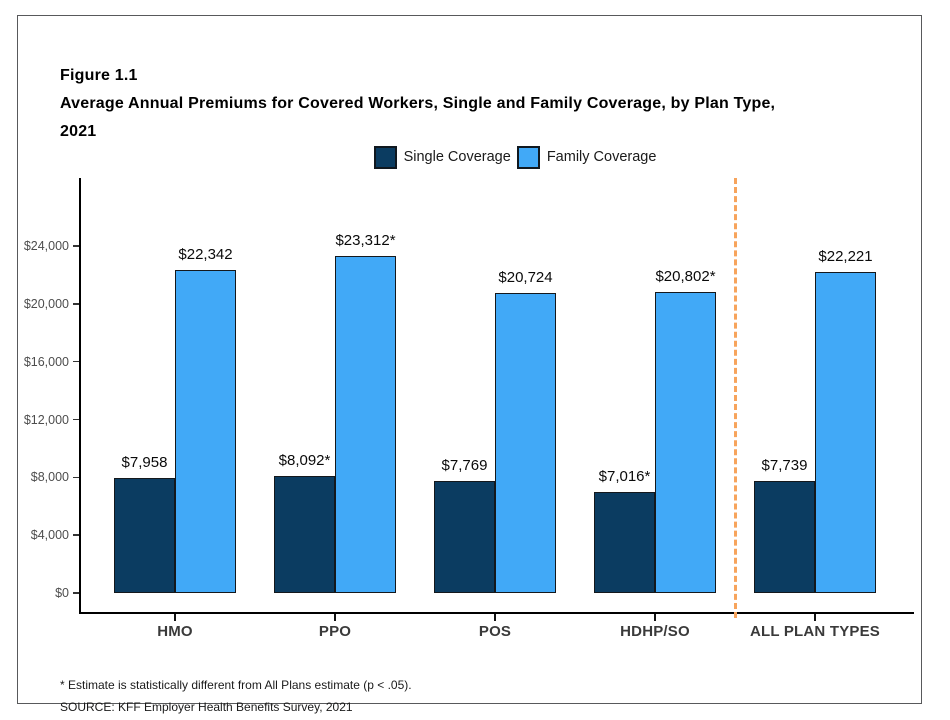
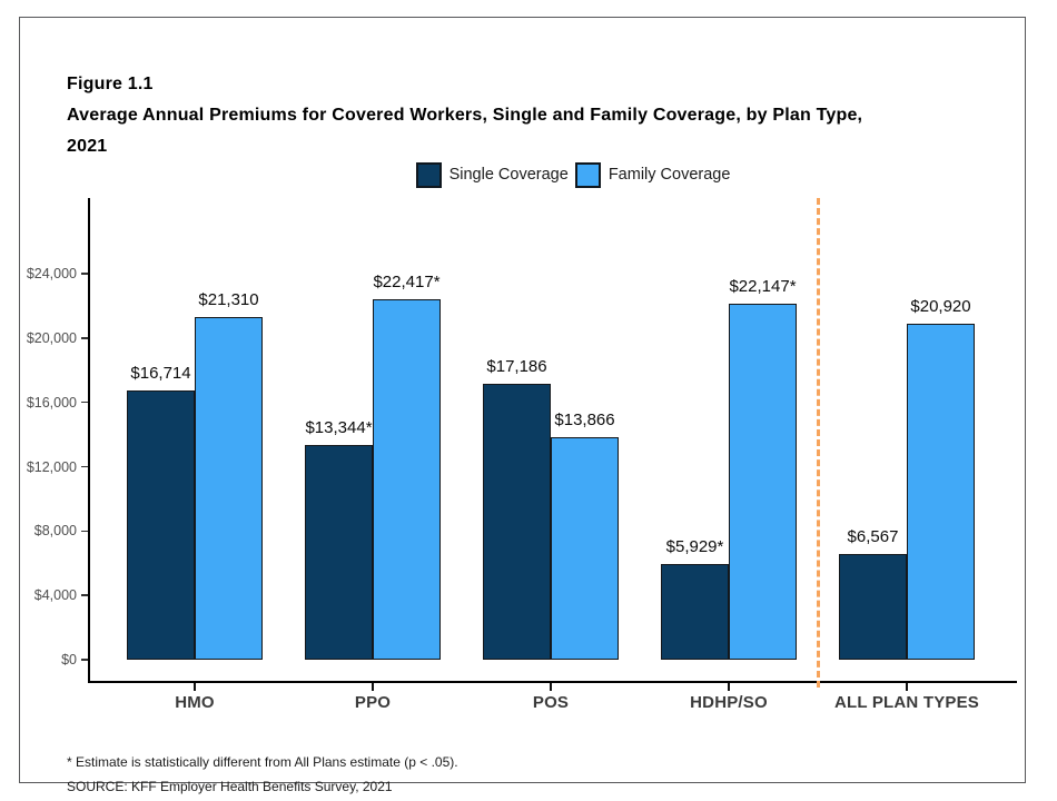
Single Coverage/HMO: $7,958 -> $16,714
Family Coverage/HMO: $22,342 -> $21,310
Single Coverage/PPO: 8,092 -> 13,344
Family Coverage/PPO: 23,312 -> 22,417
Single Coverage/POS: $7,769 -> $17,186
Family Coverage/POS: $20,724 -> $13,866
Single Coverage/HDHP/SO: 7,016 -> 5,929
Family Coverage/HDHP/SO: 20,802 -> 22,147
Single Coverage/ALL PLAN TYPES: $7,739 -> $6,567
Family Coverage/ALL PLAN TYPES: $22,221 -> $20,920
